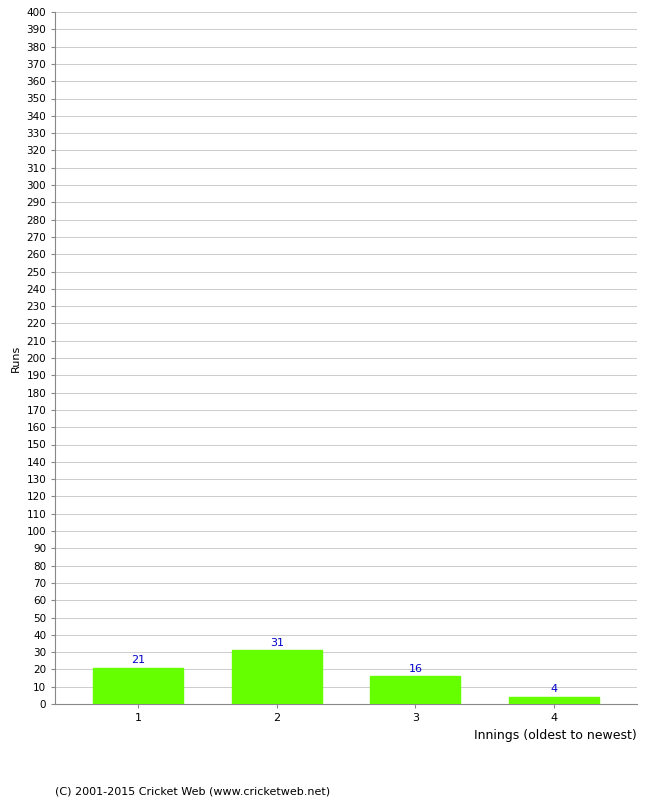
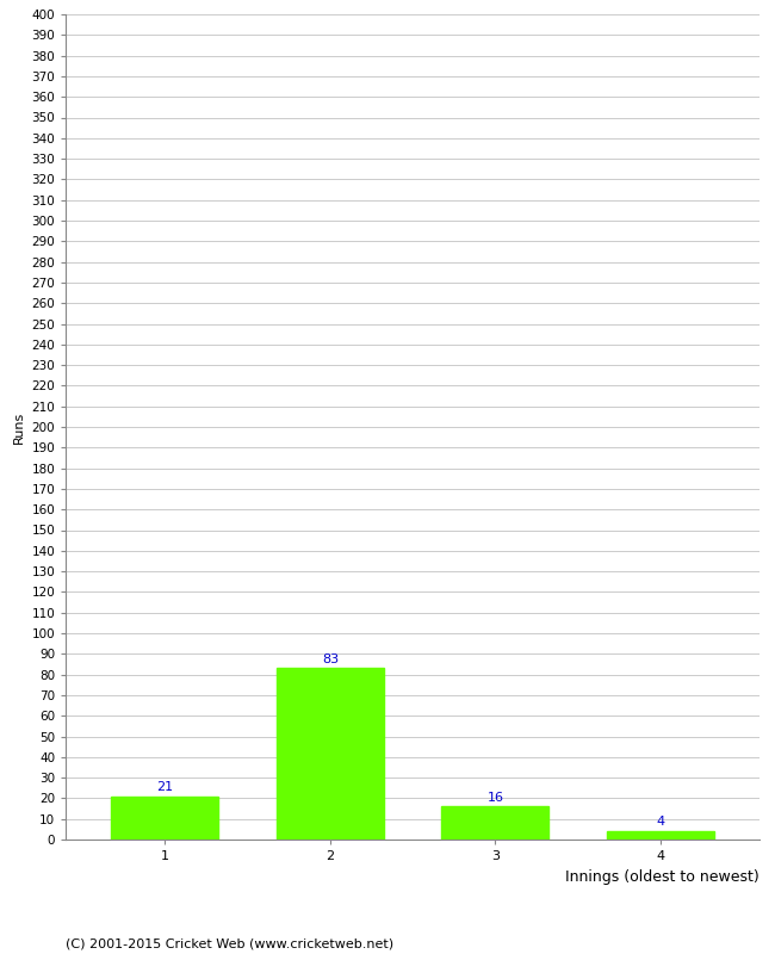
2: 31 -> 83
